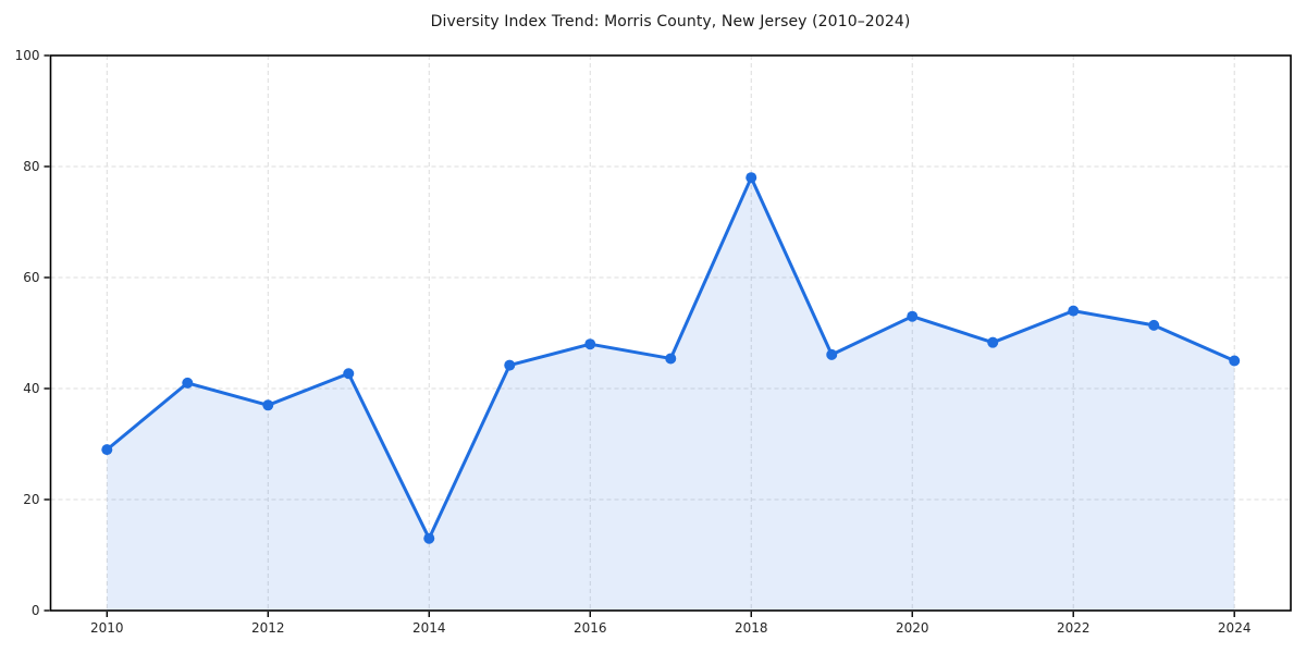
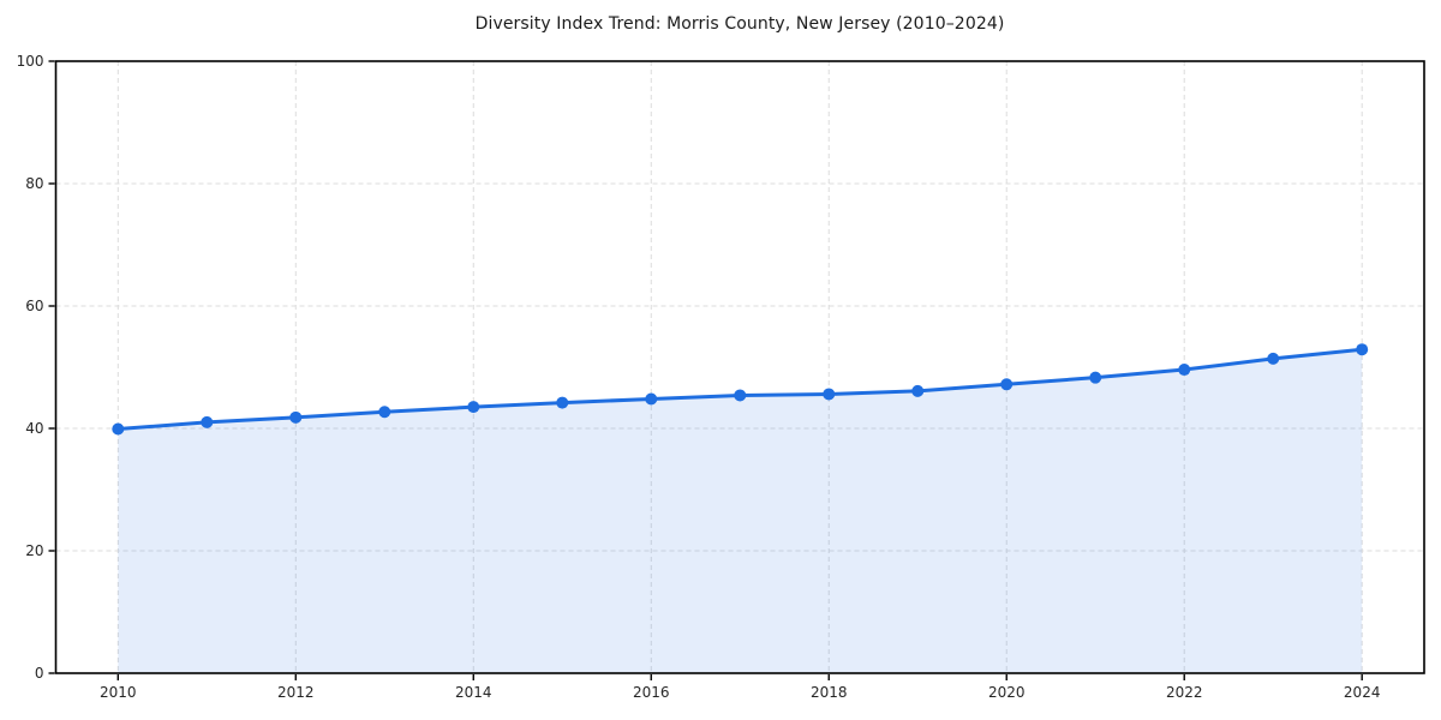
2010: 29 -> 40
2012: 37 -> 42
2014: 13 -> 44
2016: 48 -> 45
2018: 78 -> 46
2020: 53 -> 47
2022: 54 -> 50
2024: 45 -> 53
